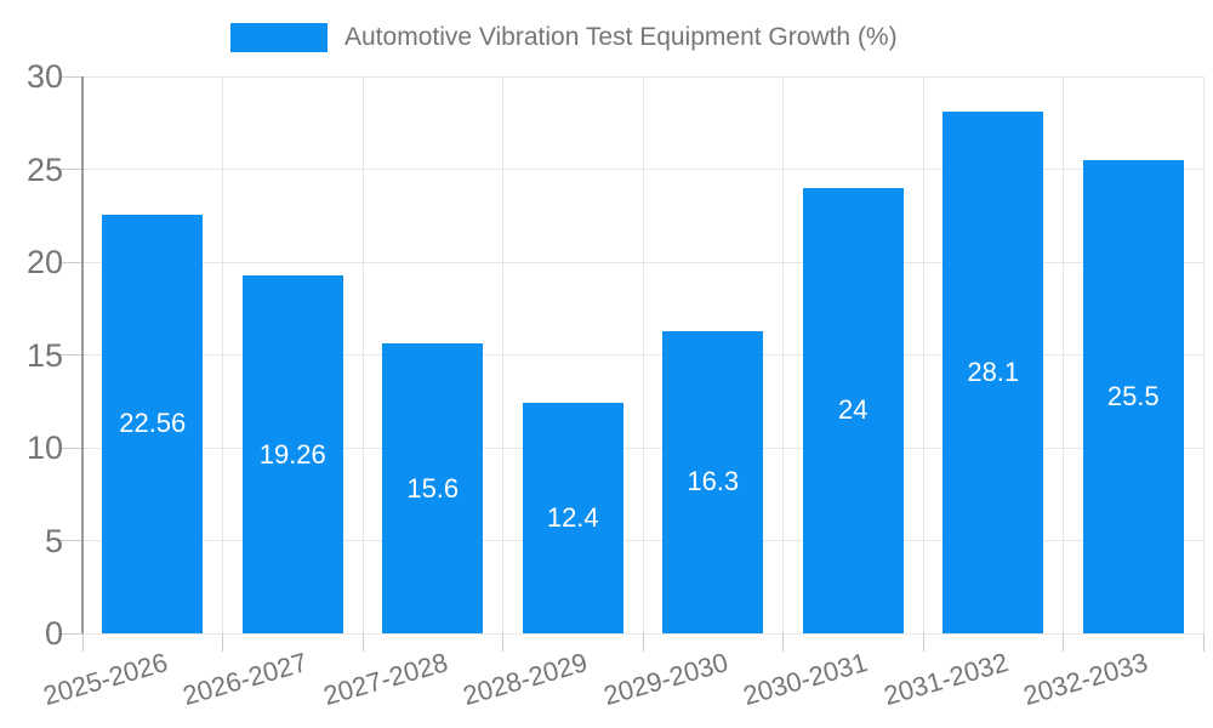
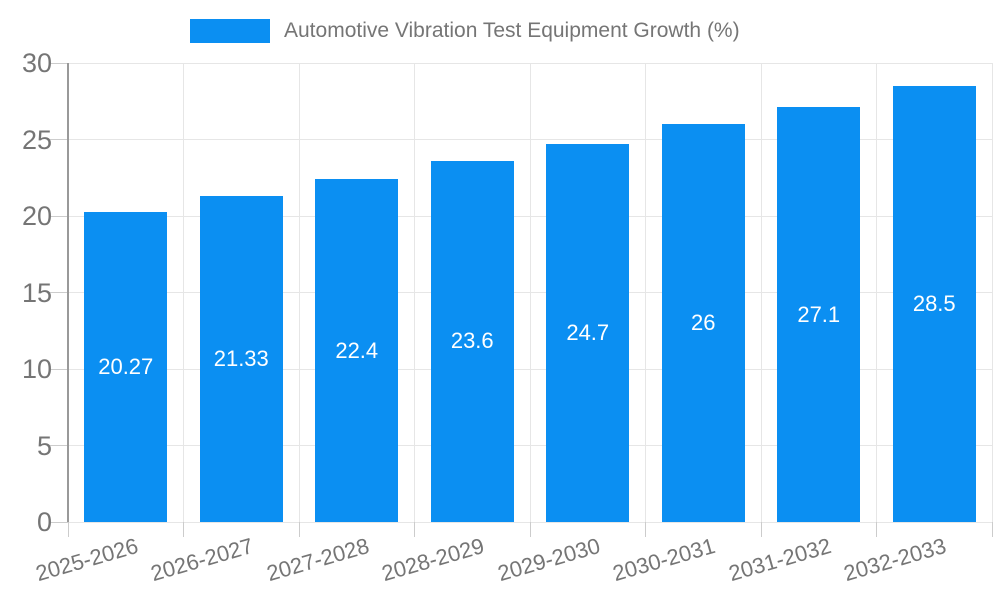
2025-2026: 22.56 -> 20.27
2026-2027: 19.26 -> 21.33
2027-2028: 15.6 -> 22.4
2028-2029: 12.4 -> 23.6
2029-2030: 16.3 -> 24.7
2030-2031: 24 -> 26
2031-2032: 28.1 -> 27.1
2032-2033: 25.5 -> 28.5
